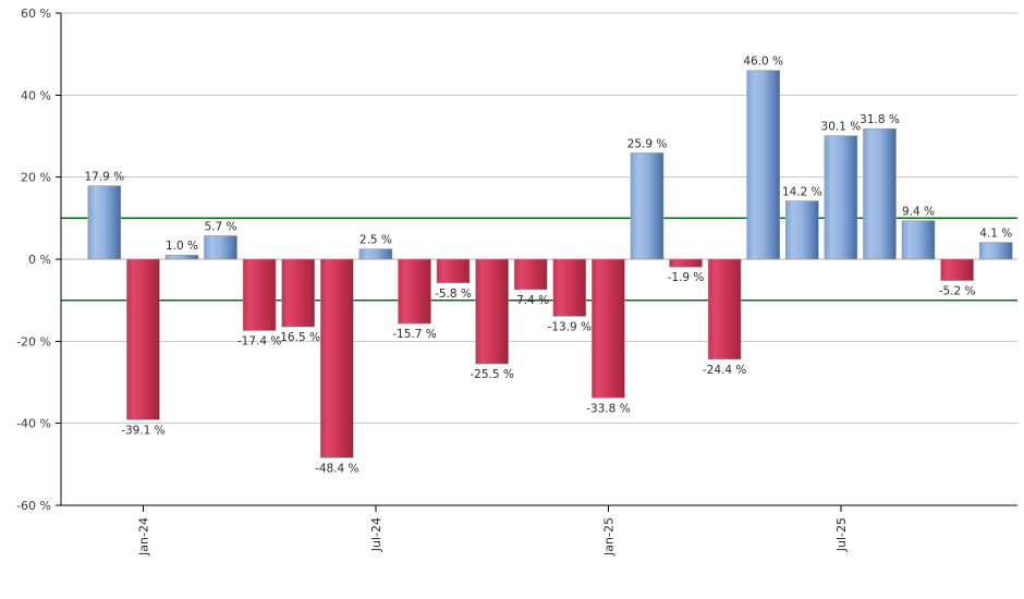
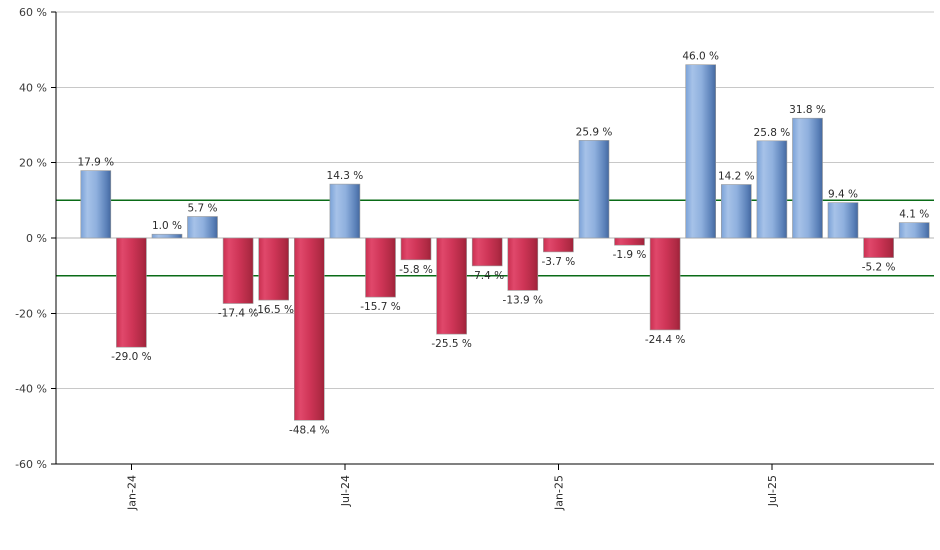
Jan-24: -39.1 -> -29.0
Jul-24: 2.5 -> 14.3
Jan-25: -33.8 -> -3.7
Jul-25: 30.1 -> 25.8
